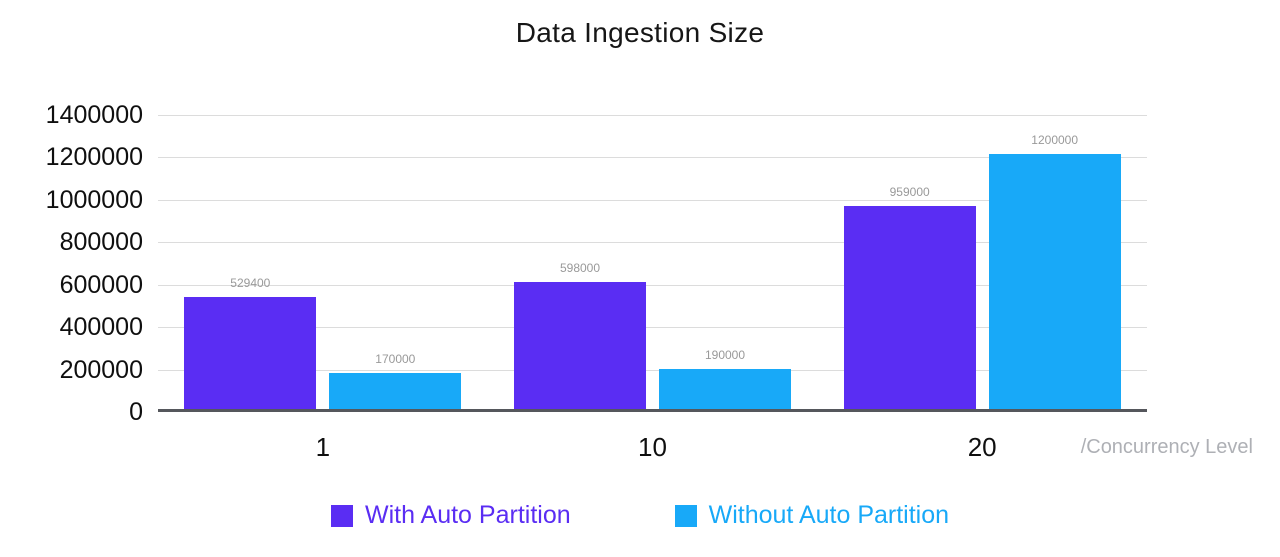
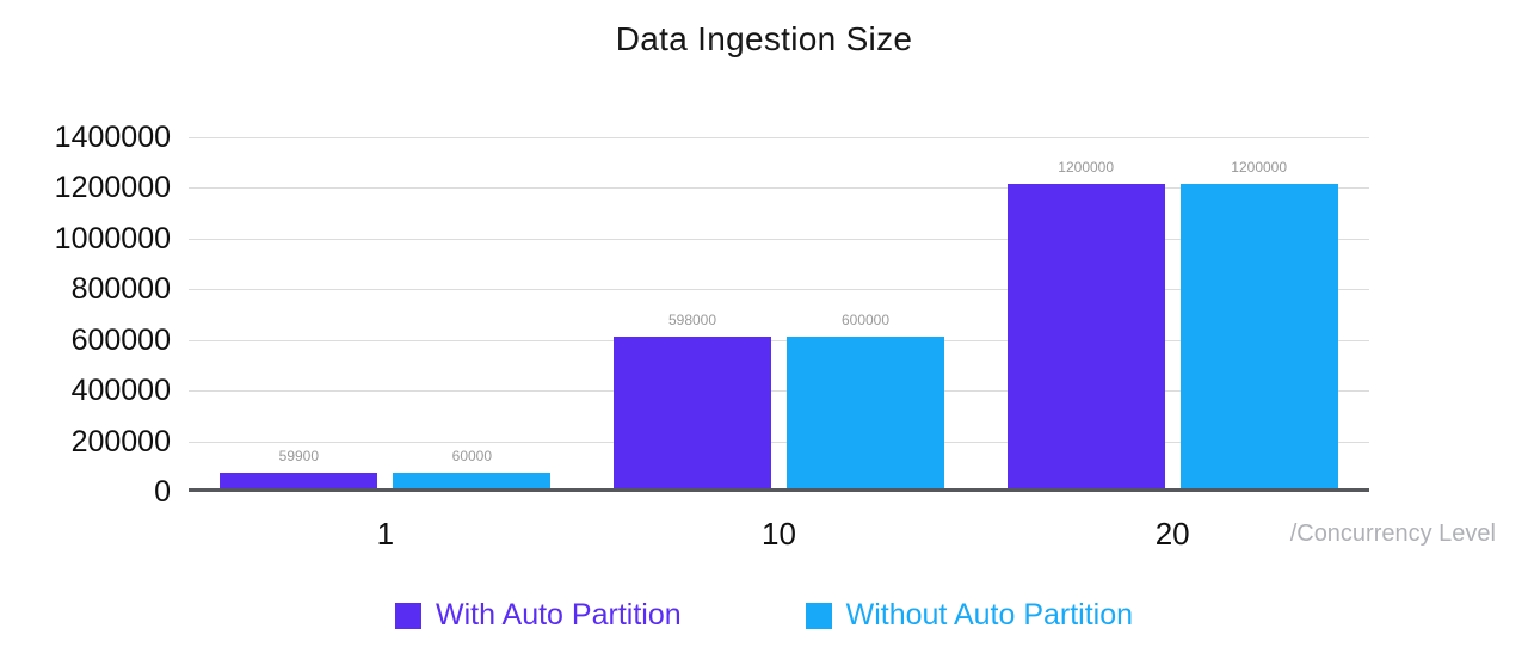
With Auto Partition/1: 529400 -> 59900
Without Auto Partition/1: 170000 -> 60000
Without Auto Partition/10: 190000 -> 600000
With Auto Partition/20: 959000 -> 1200000
